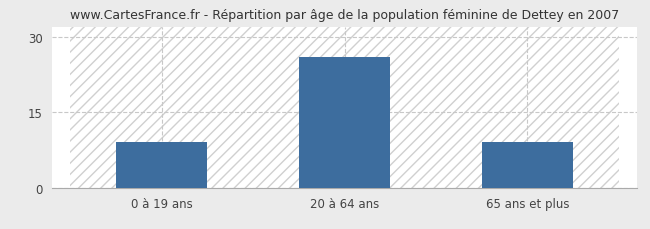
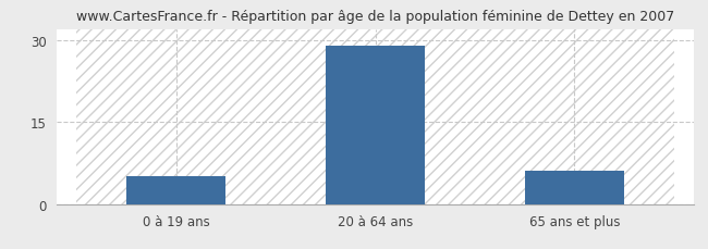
0 à 19 ans: 9 -> 5
20 à 64 ans: 26 -> 29
65 ans et plus: 9 -> 6
